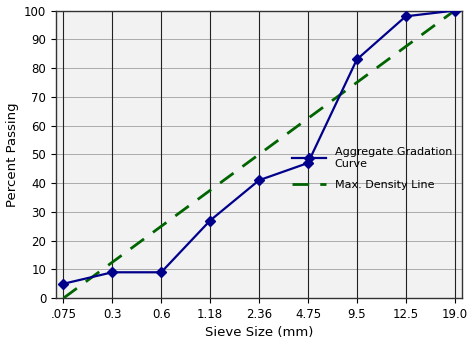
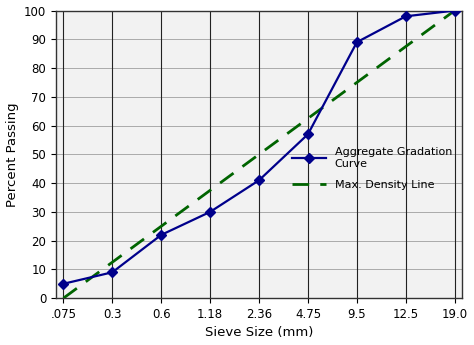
0.6: 9 -> 22
1.18: 27 -> 30
4.75: 47 -> 57
9.5: 83 -> 89
